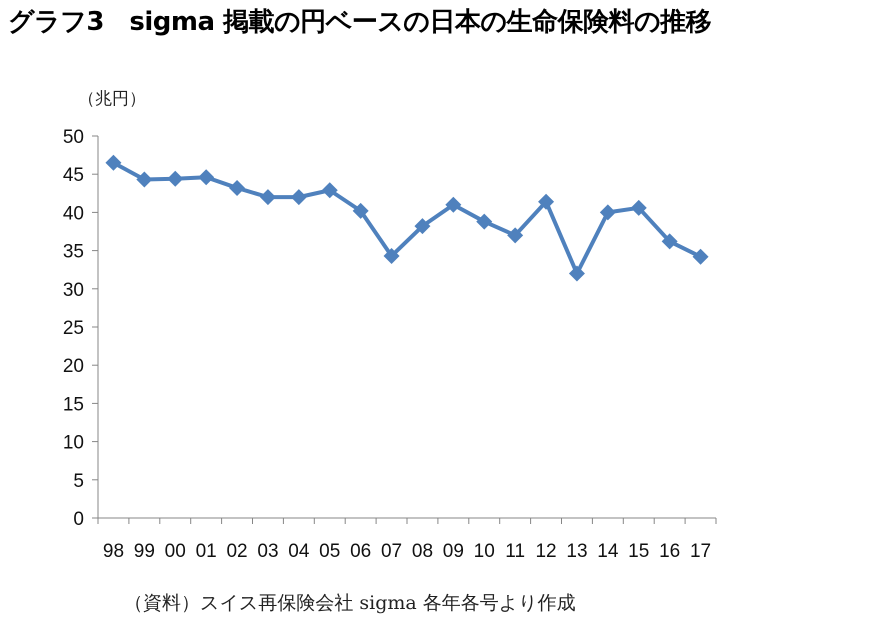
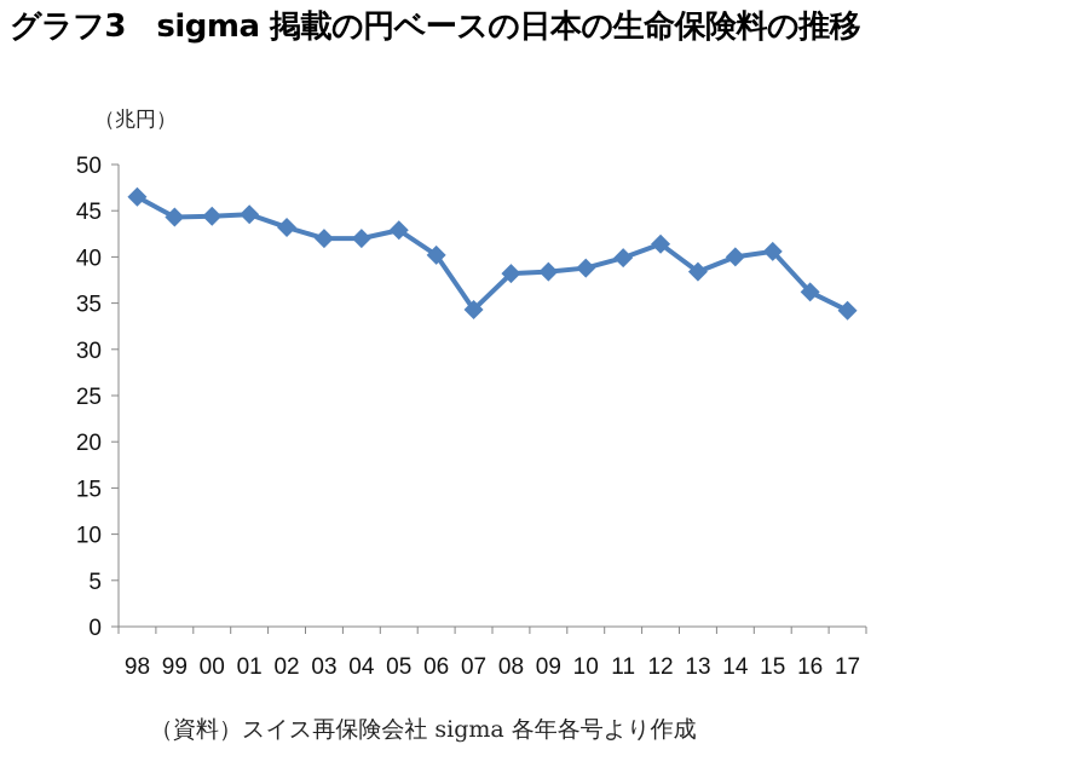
09: 41 -> 38
11: 37 -> 40
13: 32 -> 38
